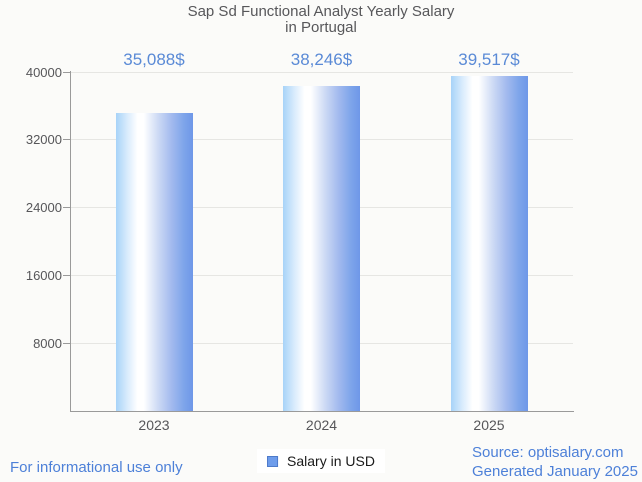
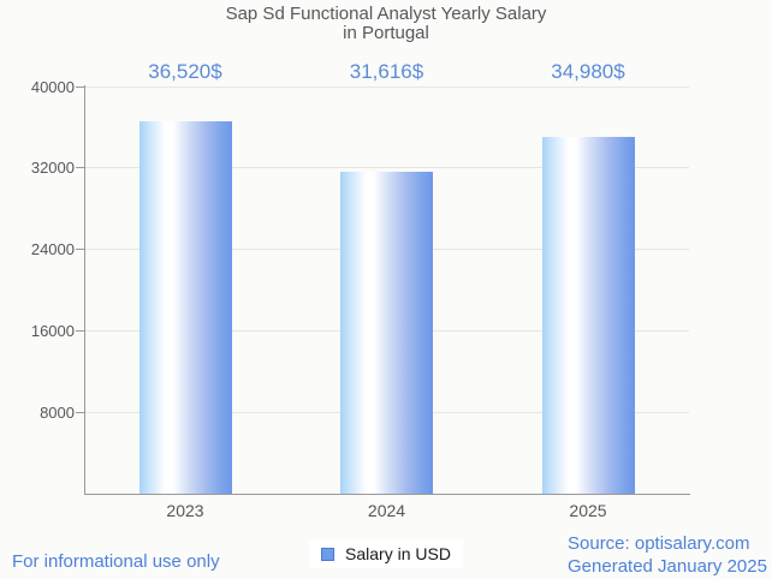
2023: 35,088 -> 36,520
2024: 38,246 -> 31,616
2025: 39,517 -> 34,980
